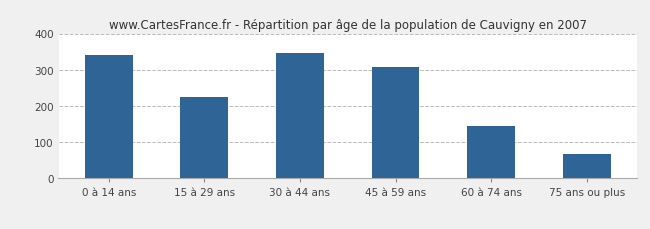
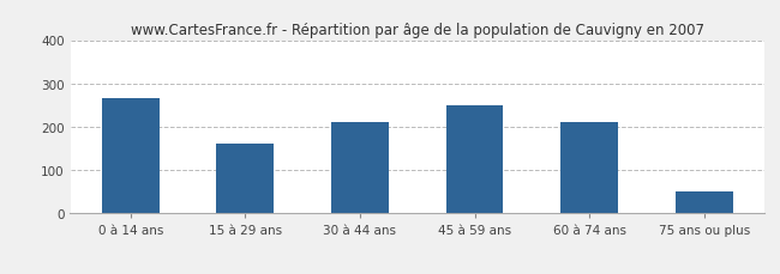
0 à 14 ans: 340 -> 265
15 à 29 ans: 225 -> 160
30 à 44 ans: 345 -> 210
45 à 59 ans: 307 -> 250
60 à 74 ans: 144 -> 210
75 ans ou plus: 68 -> 50
